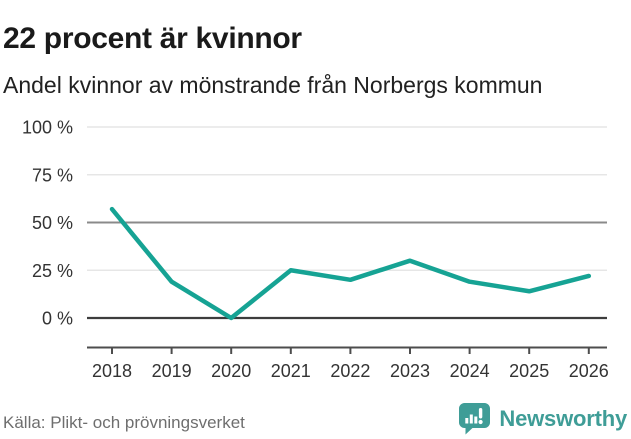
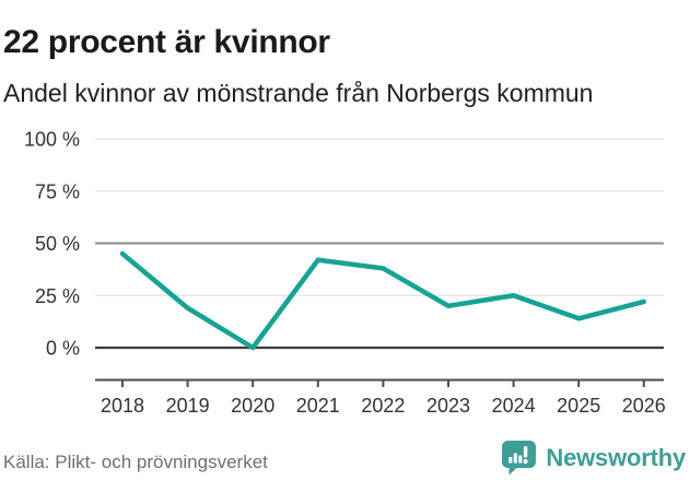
2018: 57% -> 45%
2021: 25% -> 42%
2022: 20% -> 38%
2023: 30% -> 20%
2024: 19% -> 25%
